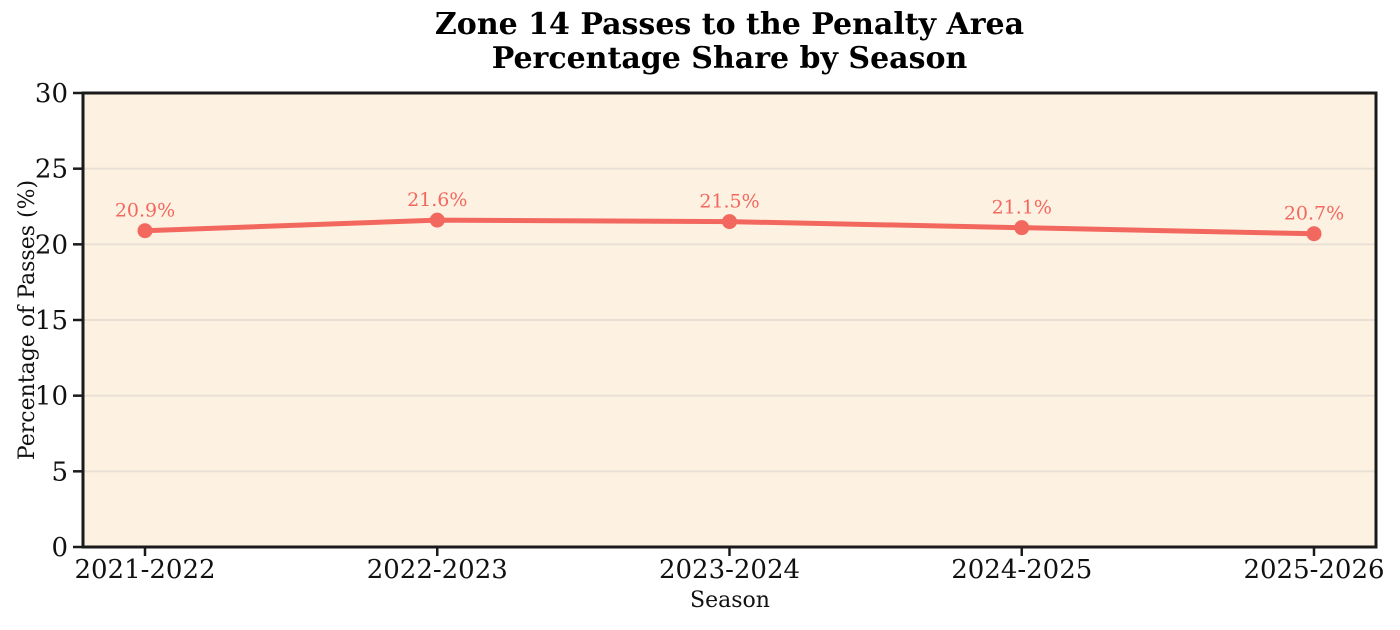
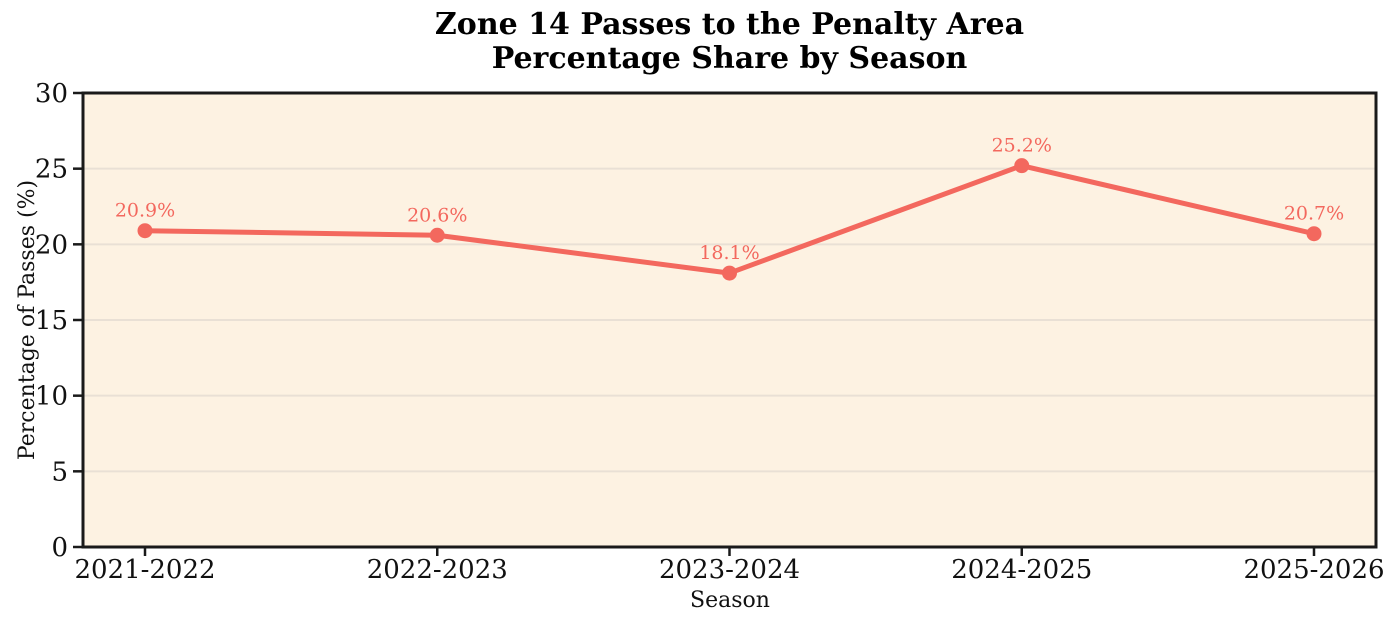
2022-2023: 21.6% -> 20.6%
2023-2024: 21.5% -> 18.1%
2024-2025: 21.1% -> 25.2%
